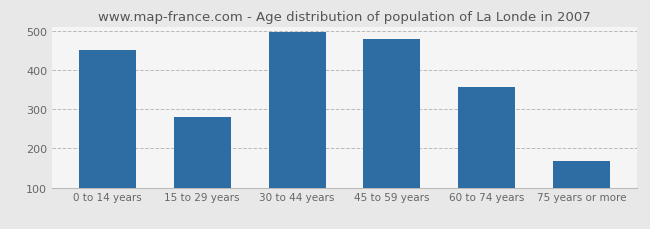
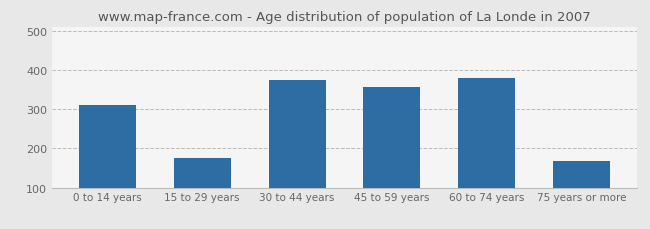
0 to 14 years: 450 -> 310
15 to 29 years: 281 -> 175
30 to 44 years: 496 -> 375
45 to 59 years: 478 -> 355
60 to 74 years: 357 -> 380
